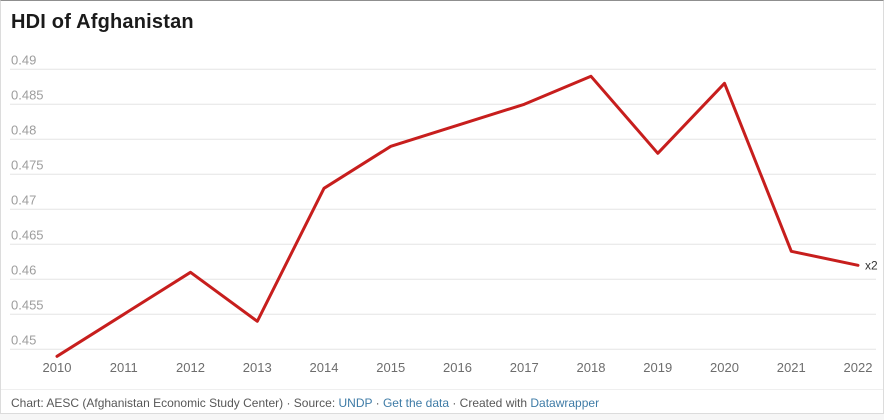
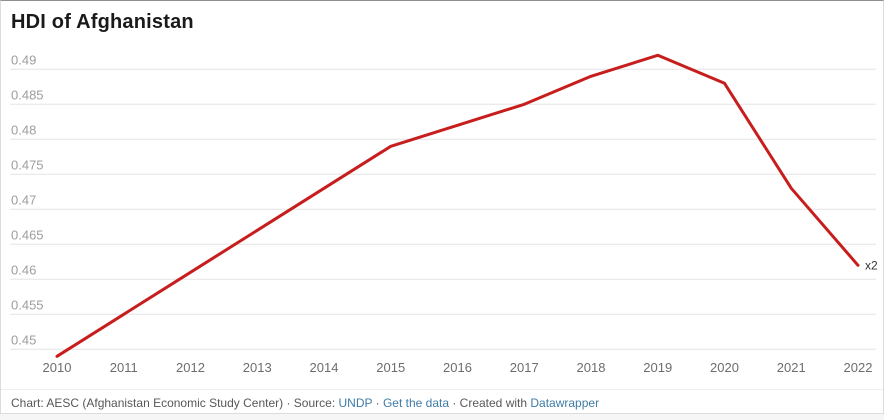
2013: 0.454 -> 0.467
2019: 0.478 -> 0.492
2021: 0.464 -> 0.473
